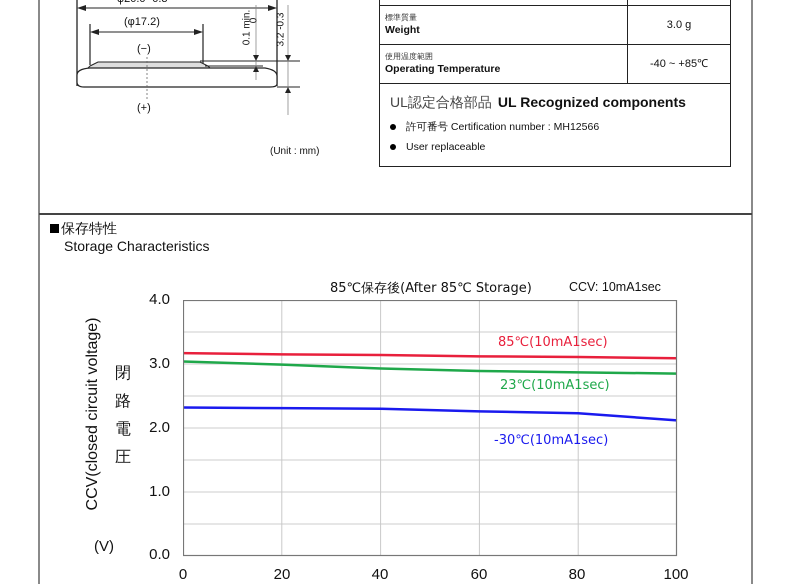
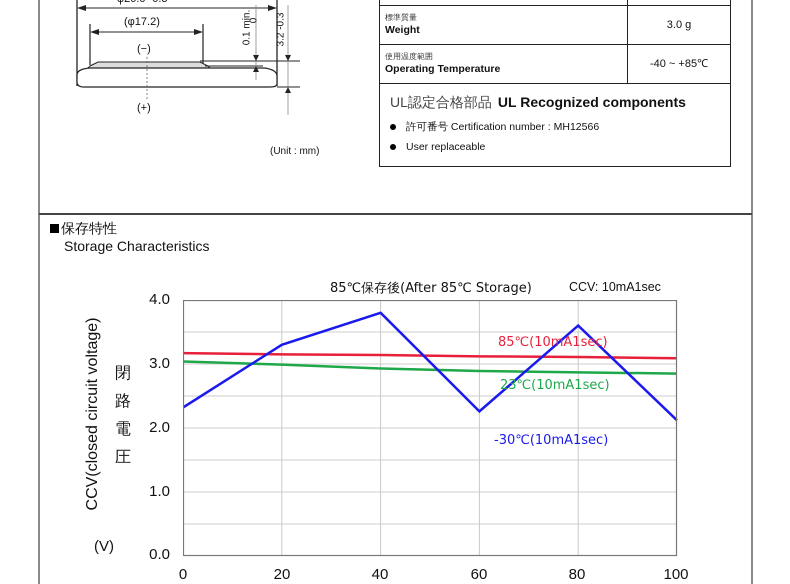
-30℃(10mA1sec)/20: 2.3 -> 3.3
-30℃(10mA1sec)/40: 2.3 -> 3.8
-30℃(10mA1sec)/80: 2.2 -> 3.6
